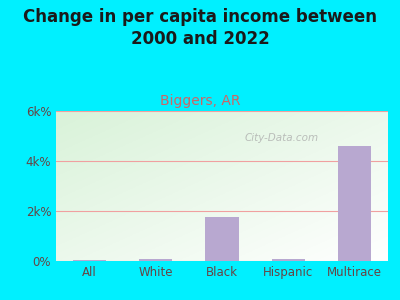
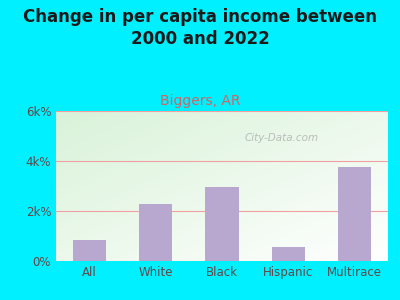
All: 0.05k% -> 0.85k%
White: 0.10k% -> 2.30k%
Black: 1.75k% -> 2.95k%
Hispanic: 0.08k% -> 0.55k%
Multirace: 4.60k% -> 3.75k%
